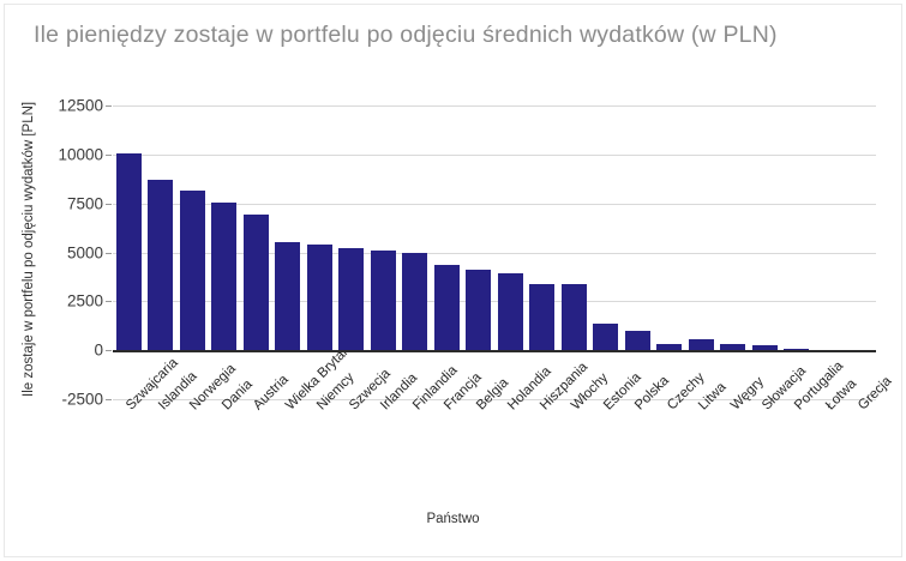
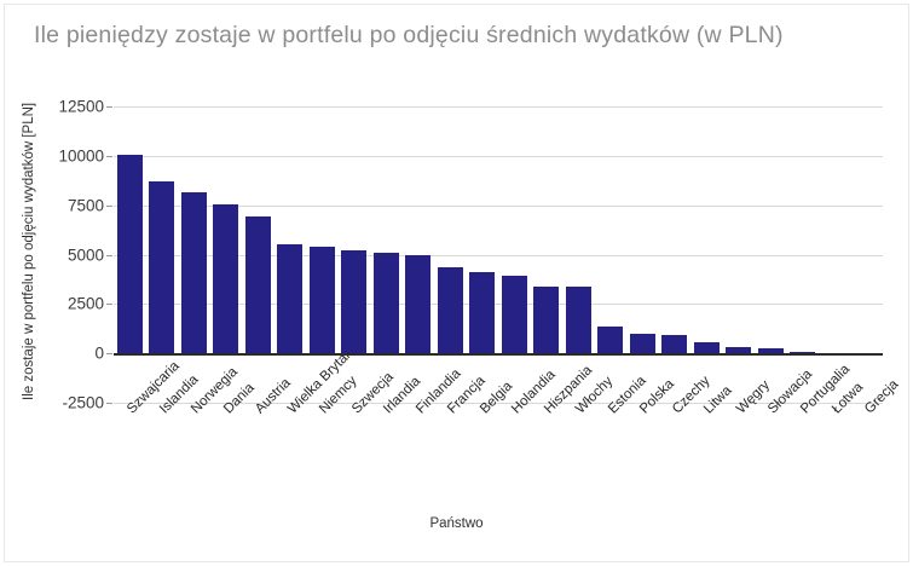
Czechy: 300 -> 900
